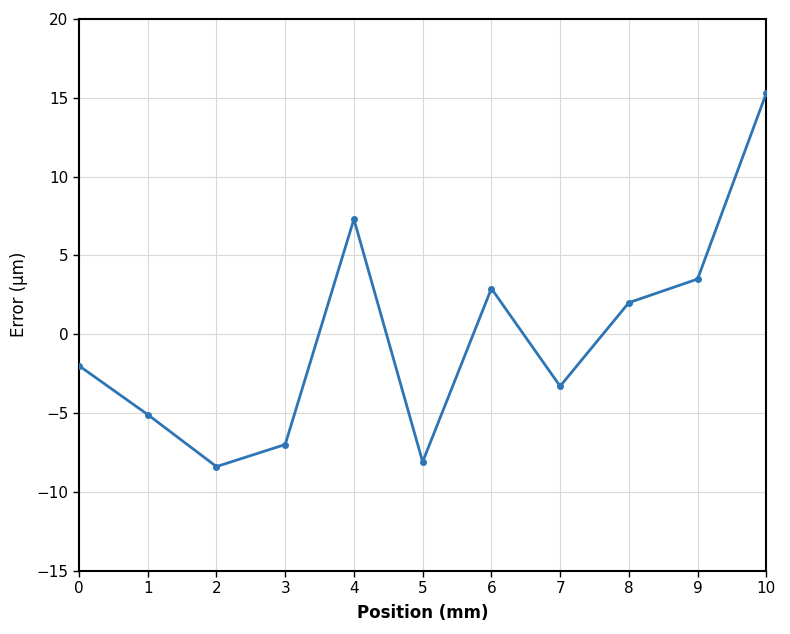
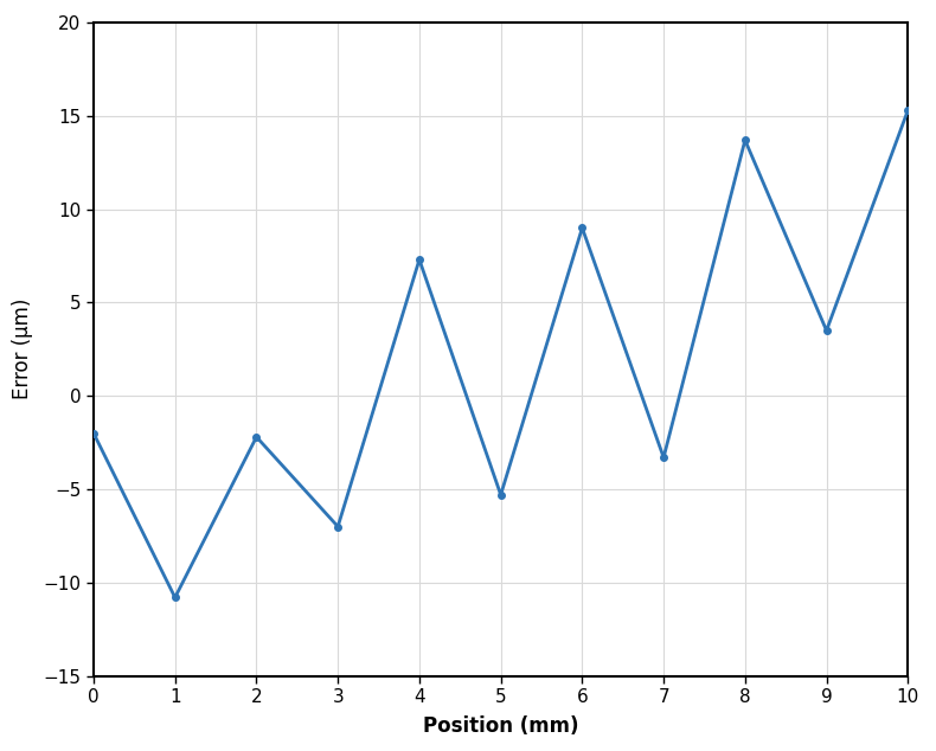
1: -5.1 -> -10.8
2: -8.4 -> -2.2
5: -8.1 -> -5.3
6: 2.9 -> 9.0
8: 2.0 -> 13.7
